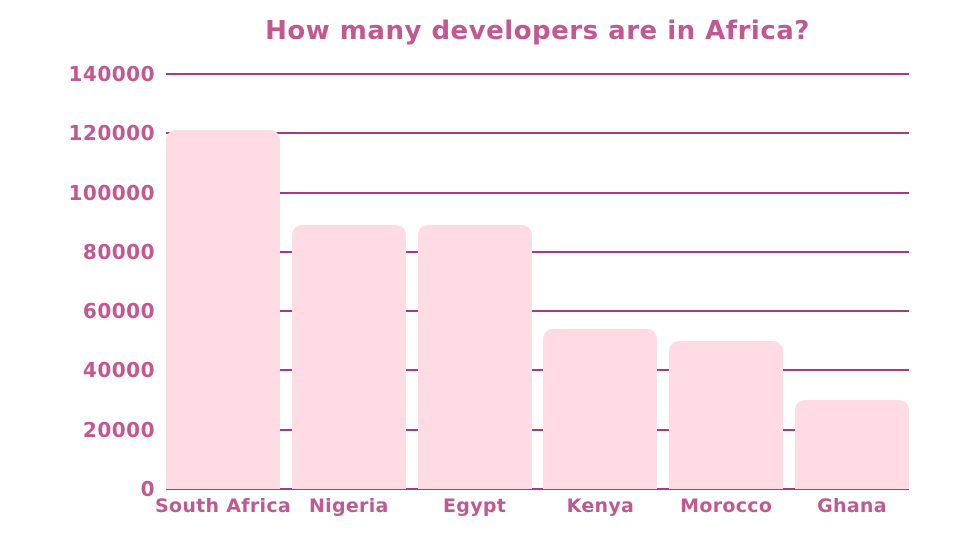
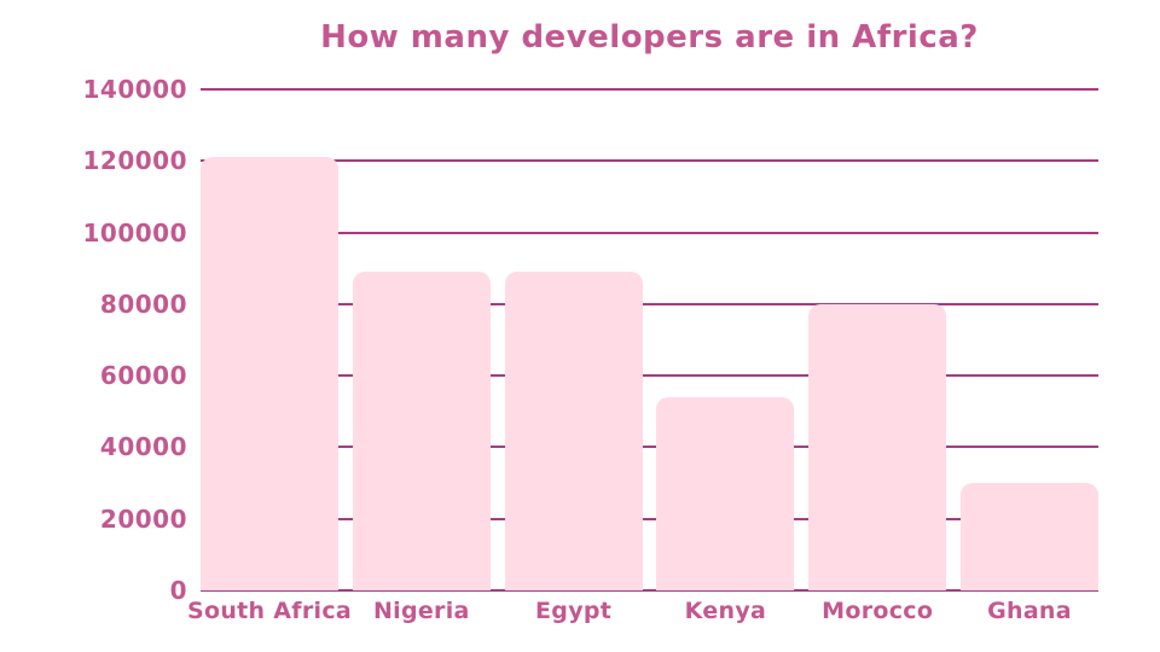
Morocco: 50000 -> 80000
